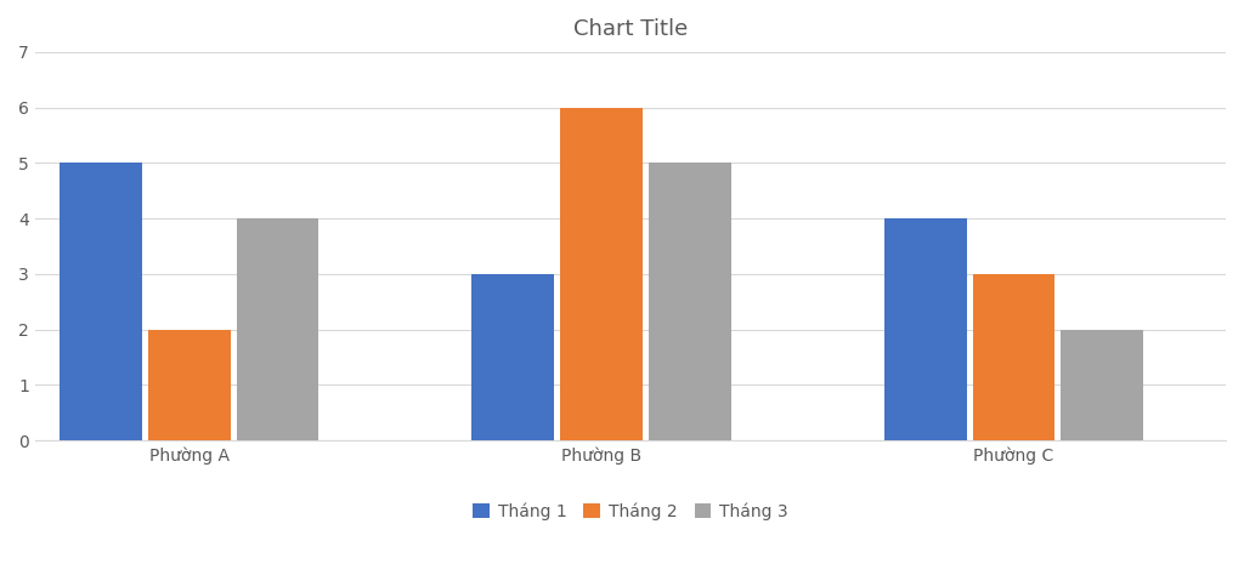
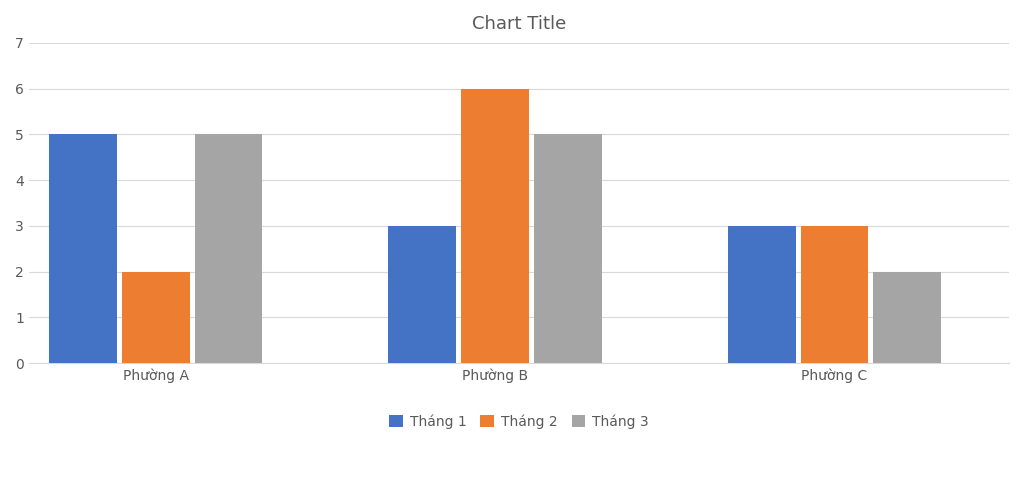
Tháng 3/Phường A: 4 -> 5
Tháng 1/Phường C: 4 -> 3
